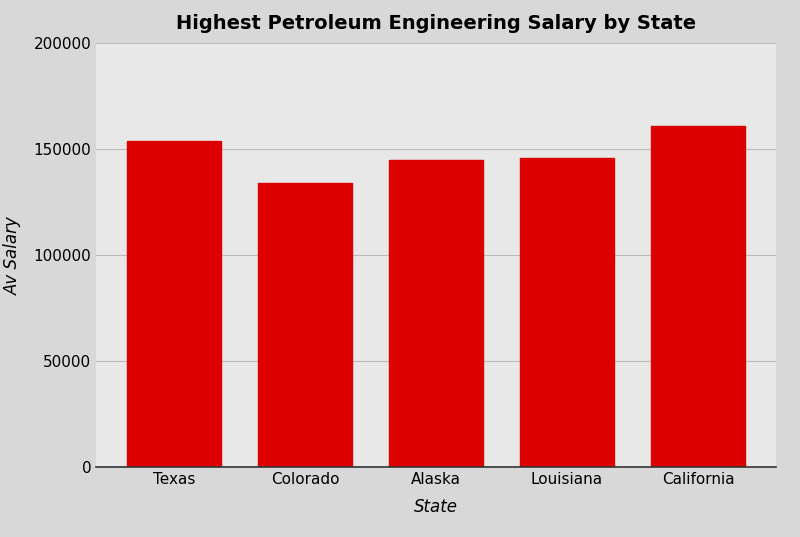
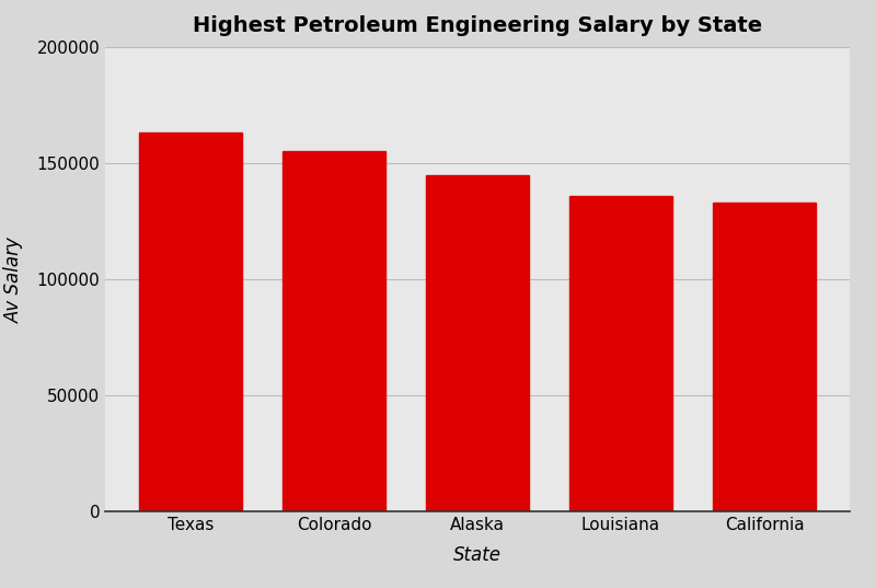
Texas: 154000 -> 163000
Colorado: 134000 -> 155000
Louisiana: 146000 -> 136000
California: 161000 -> 133000
